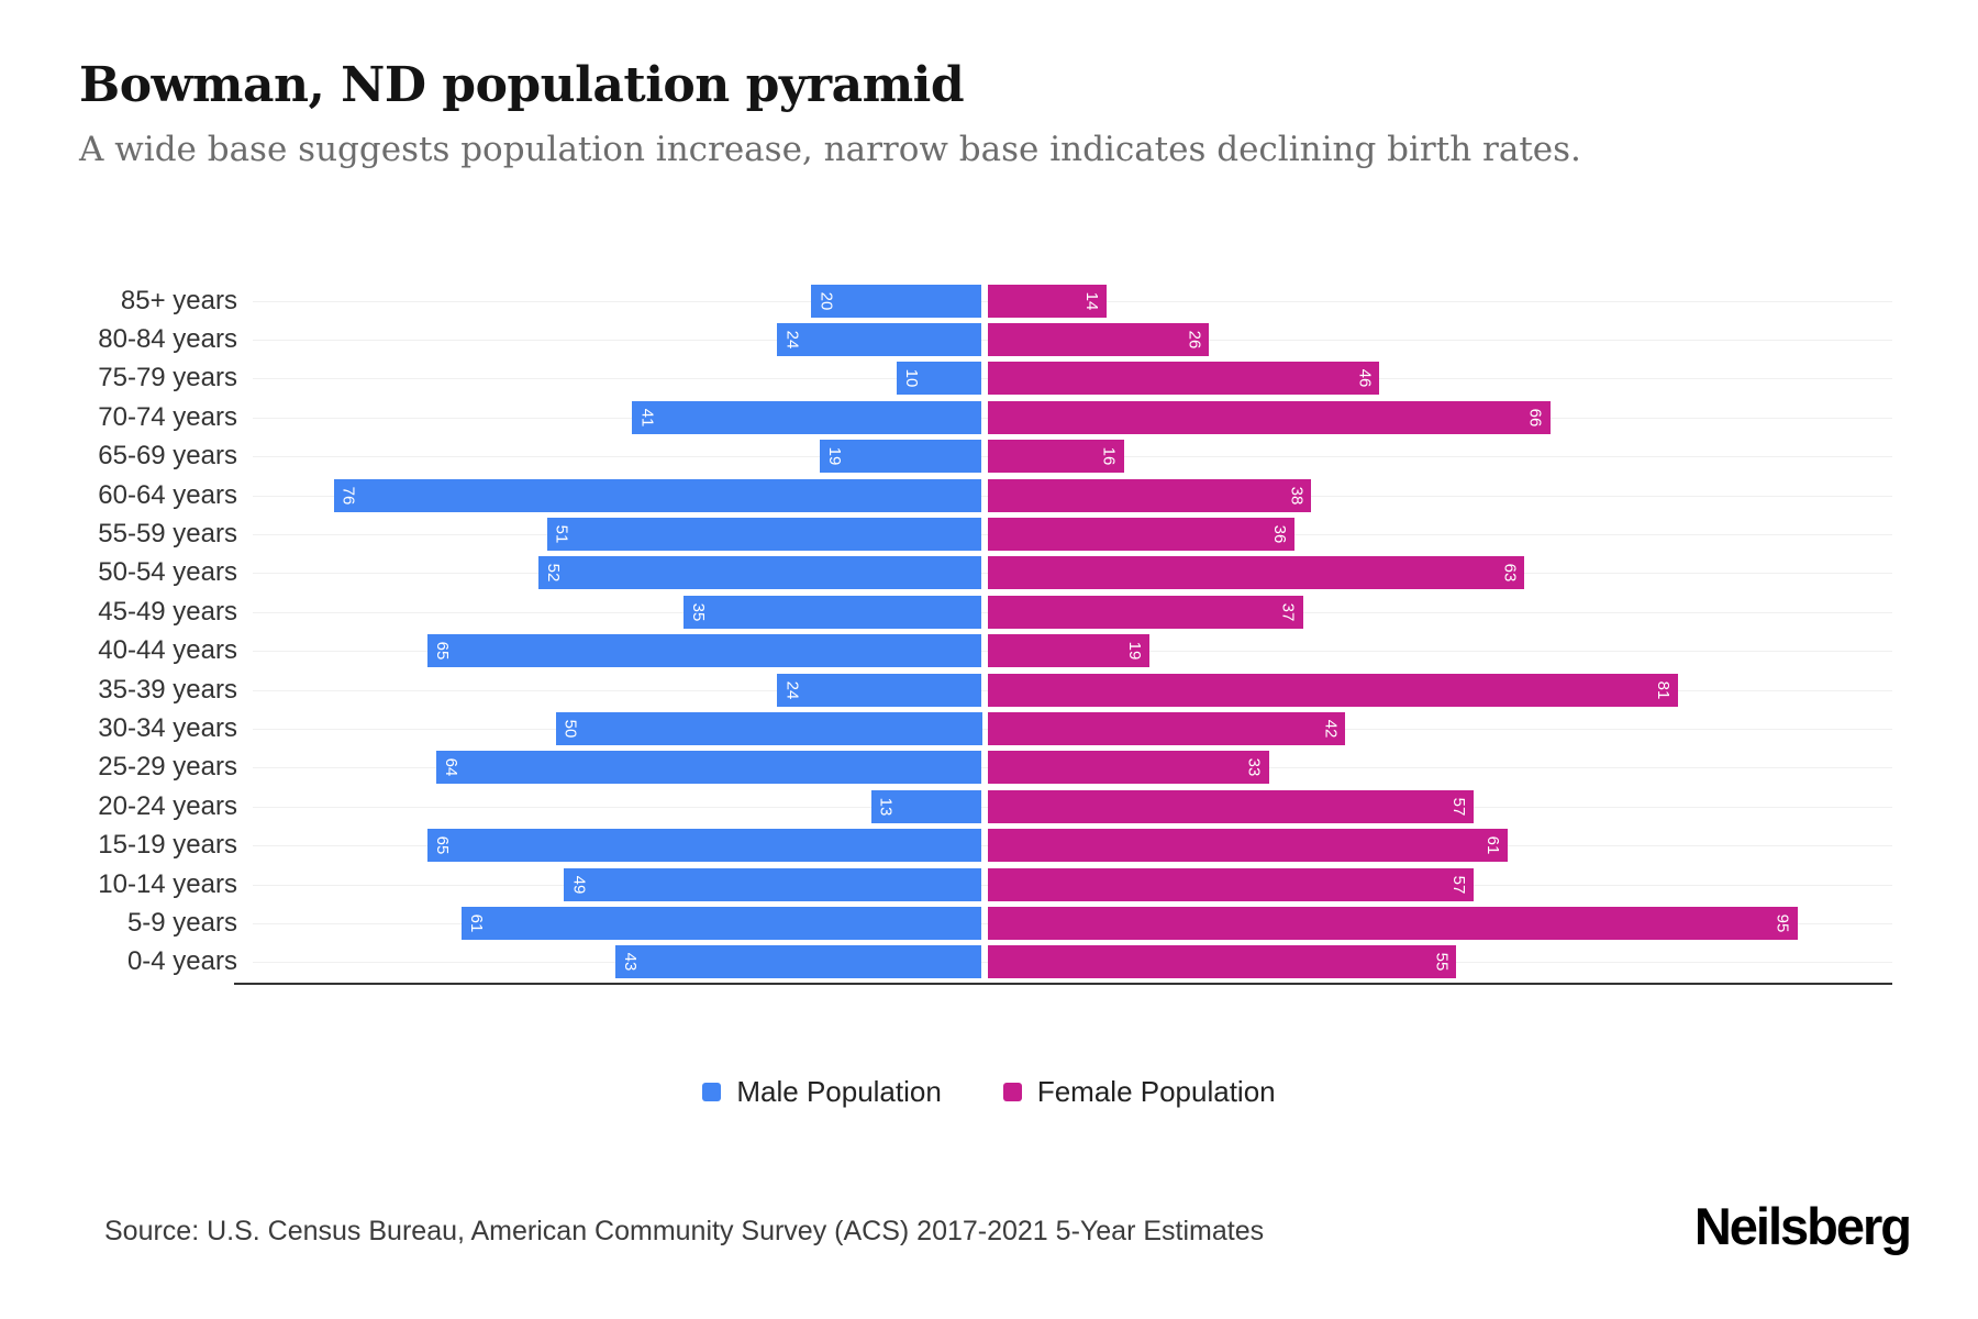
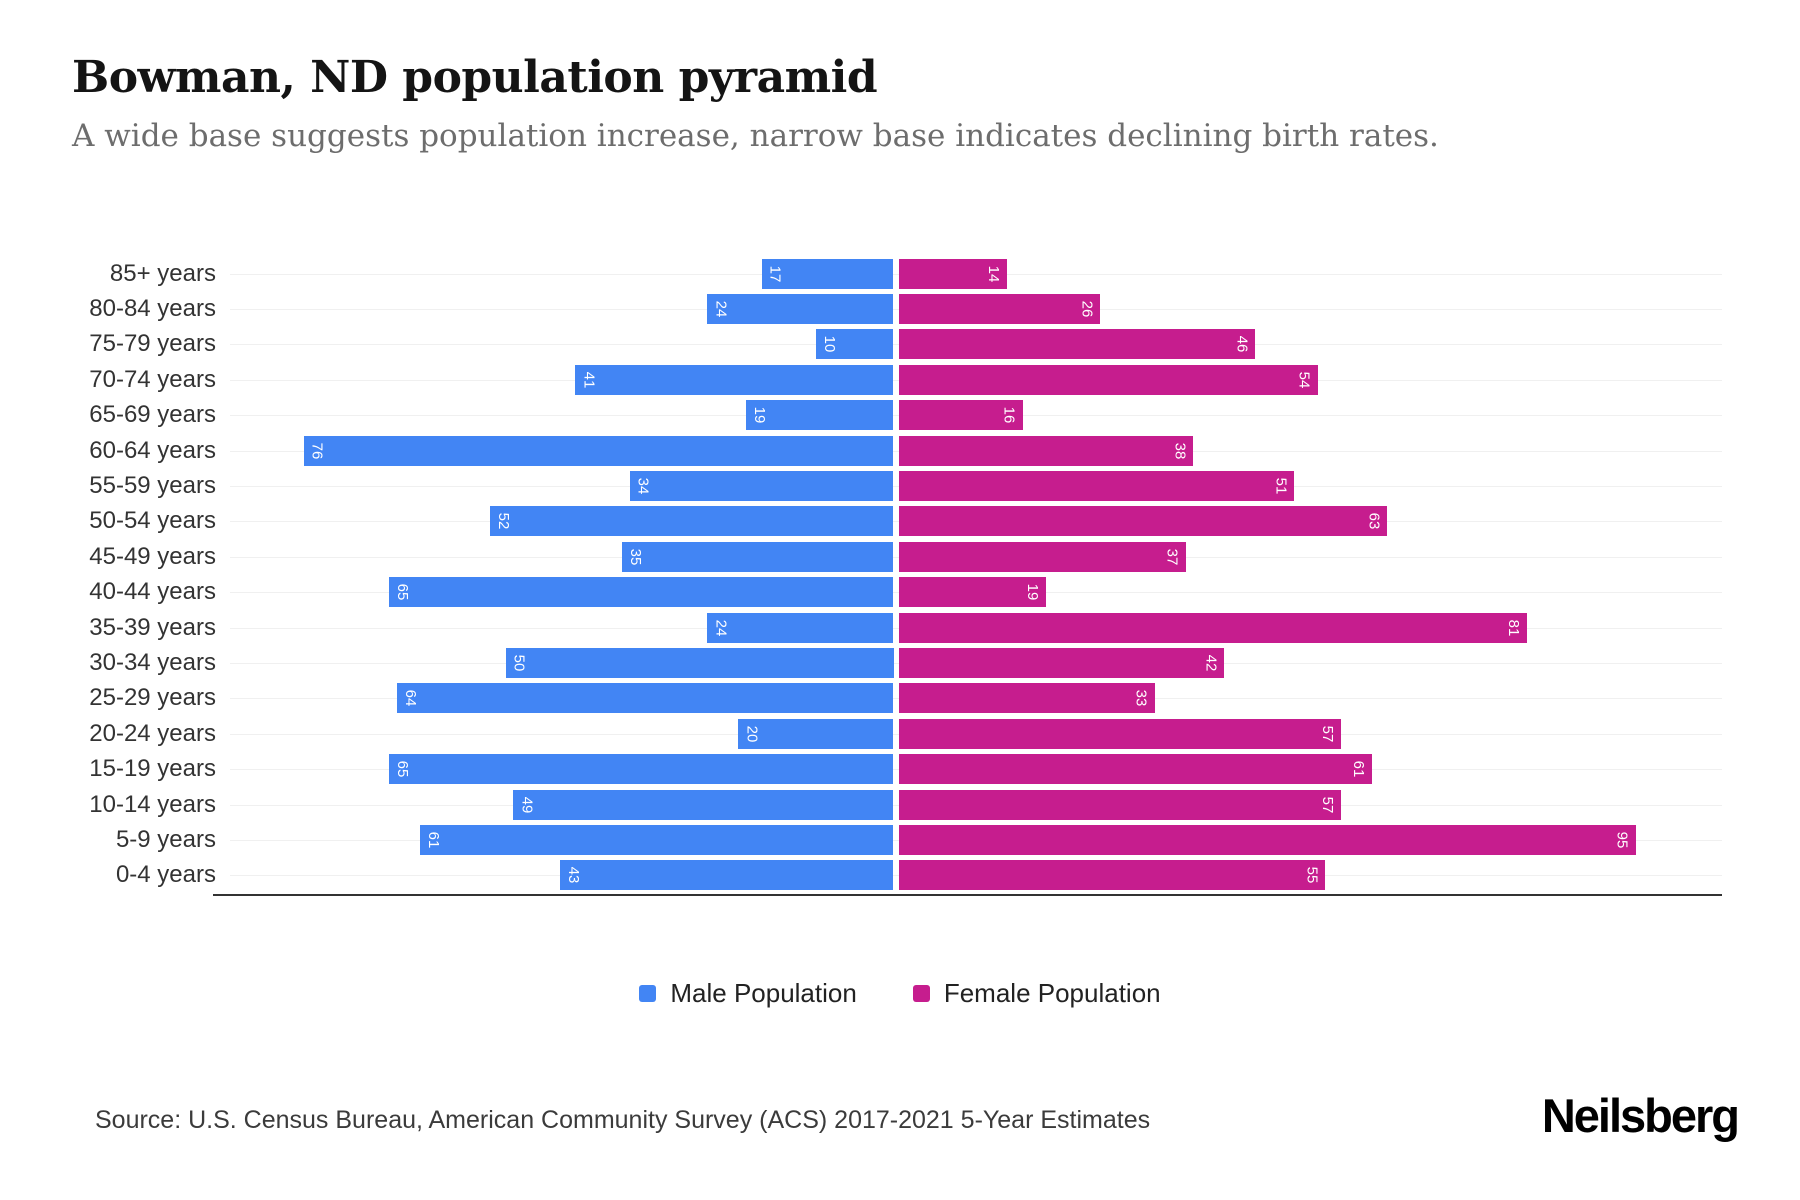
Male Population/85+ years: 20 -> 17
Female Population/70-74 years: 66 -> 54
Male Population/55-59 years: 51 -> 34
Female Population/55-59 years: 36 -> 51
Male Population/20-24 years: 13 -> 20
